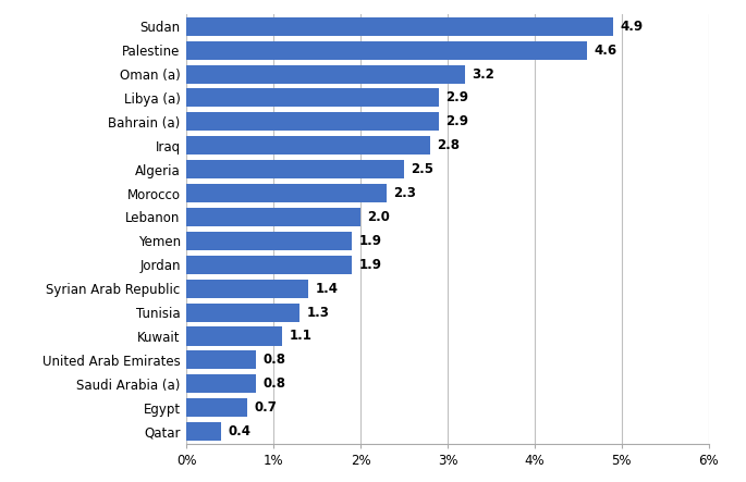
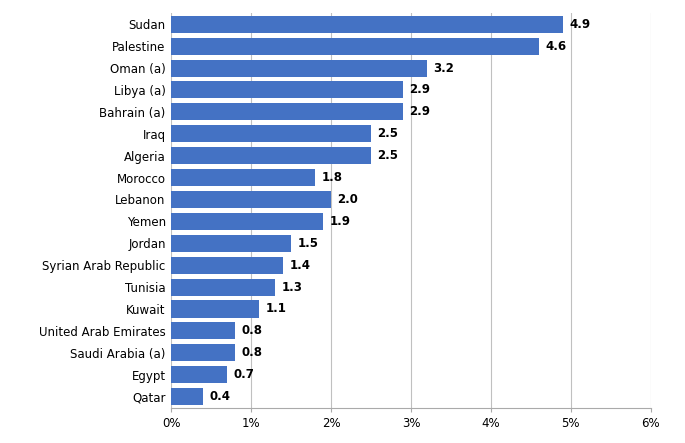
Iraq: 2.8 -> 2.5
Morocco: 2.3 -> 1.8
Jordan: 1.9 -> 1.5
